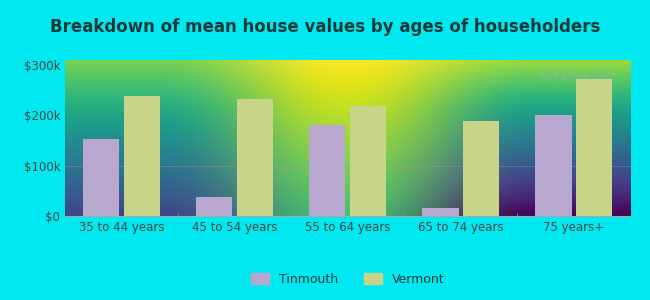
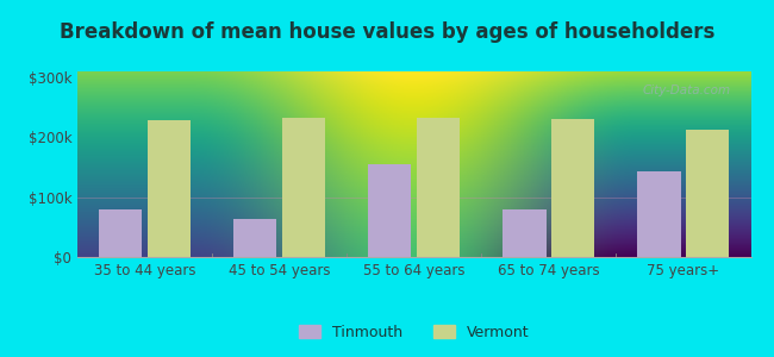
Tinmouth/35 to 44 years: $154k -> $80k
Vermont/35 to 44 years: $238k -> $228k
Tinmouth/45 to 54 years: $38k -> $63k
Tinmouth/55 to 64 years: $180k -> $155k
Vermont/55 to 64 years: $218k -> $233k
Tinmouth/65 to 74 years: $16k -> $80k
Vermont/65 to 74 years: $188k -> $230k
Tinmouth/75 years+: $200k -> $143k
Vermont/75 years+: $272k -> $212k
